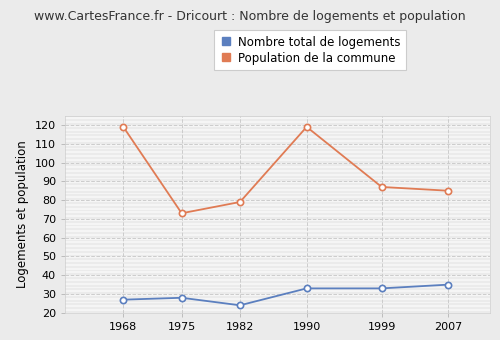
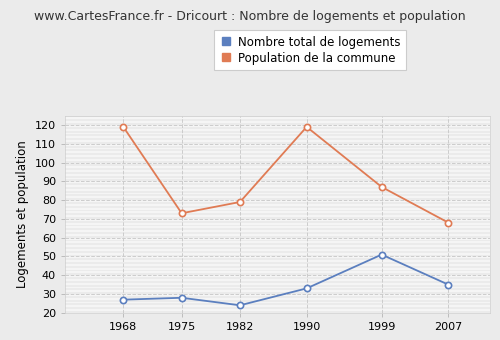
Nombre total de logements/1999: 33 -> 51
Population de la commune/2007: 85 -> 68
